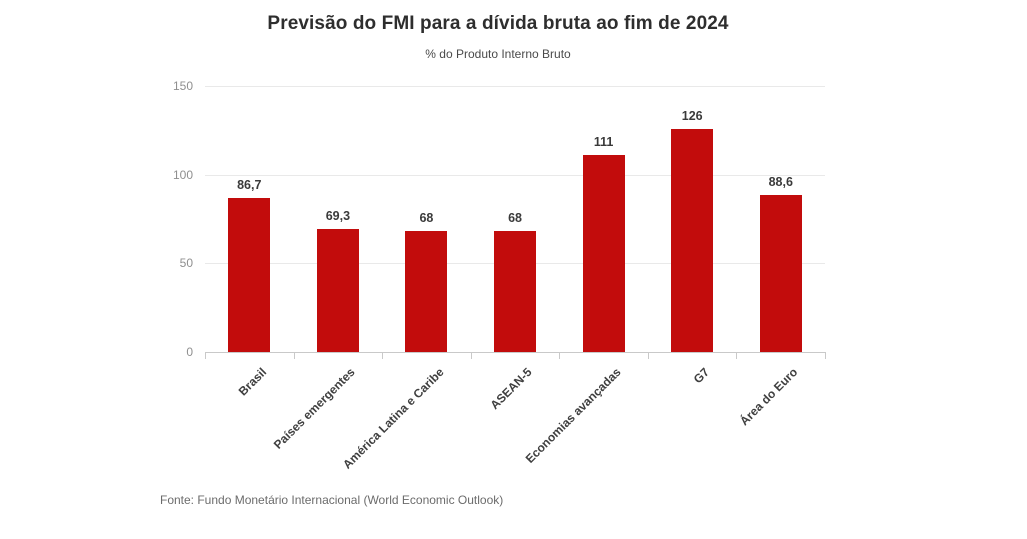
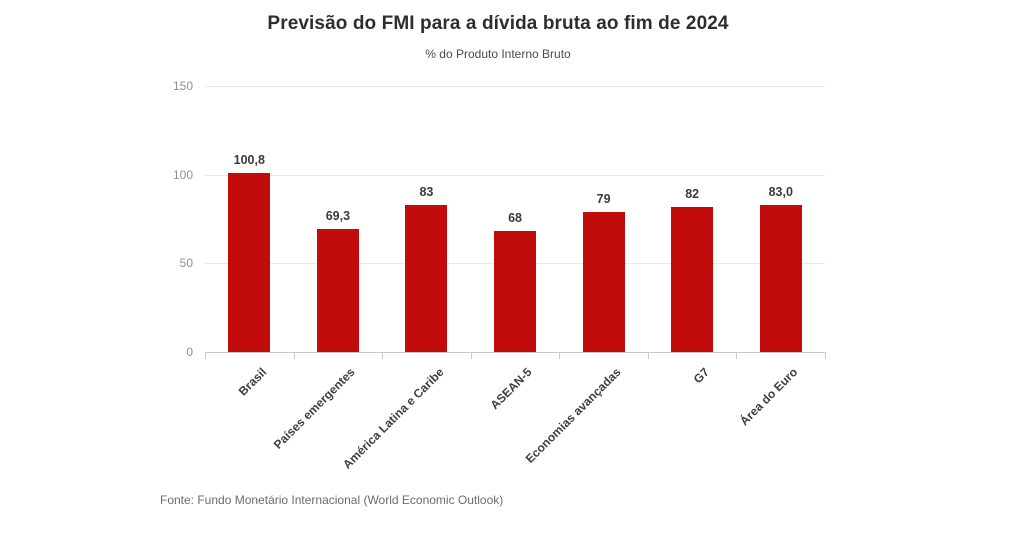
Brasil: 86,7 -> 100,8
América Latina e Caribe: 68 -> 83
Economias avançadas: 111 -> 79
G7: 126 -> 82
Área do Euro: 88,6 -> 83,0
